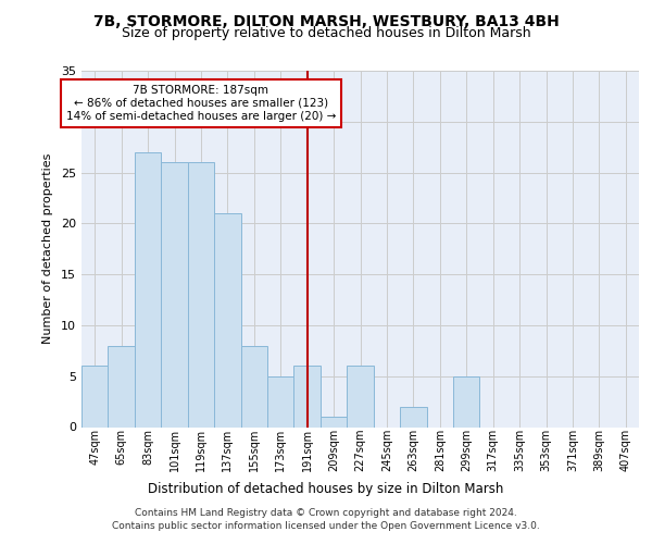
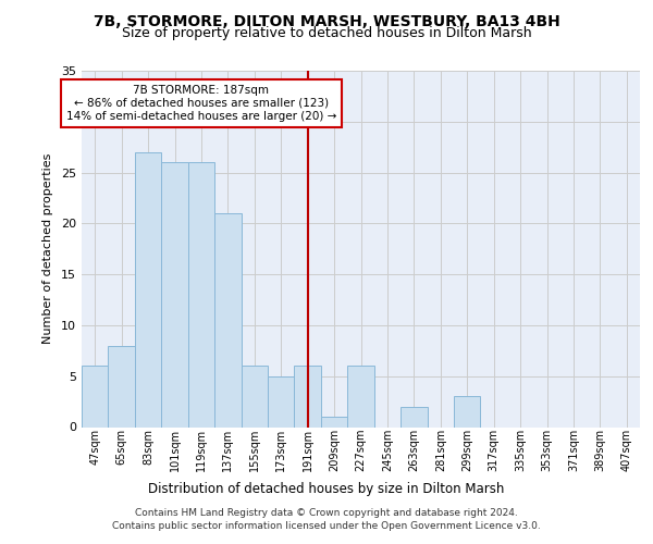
155sqm: 8 -> 6
299sqm: 5 -> 3
